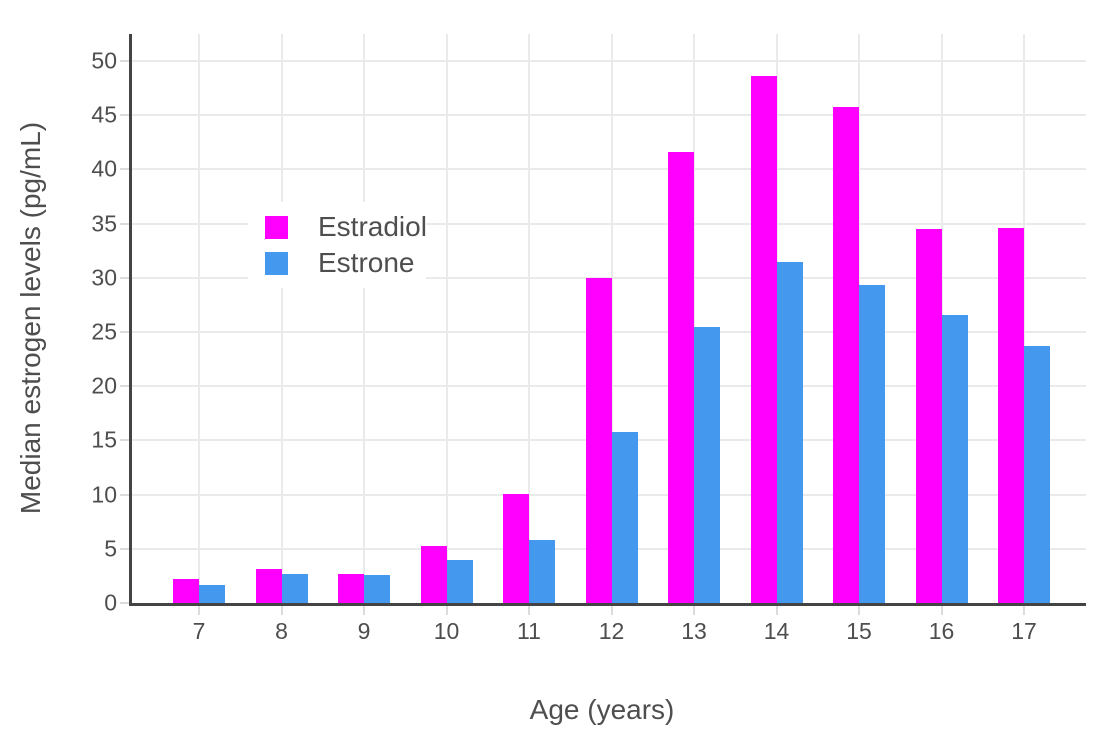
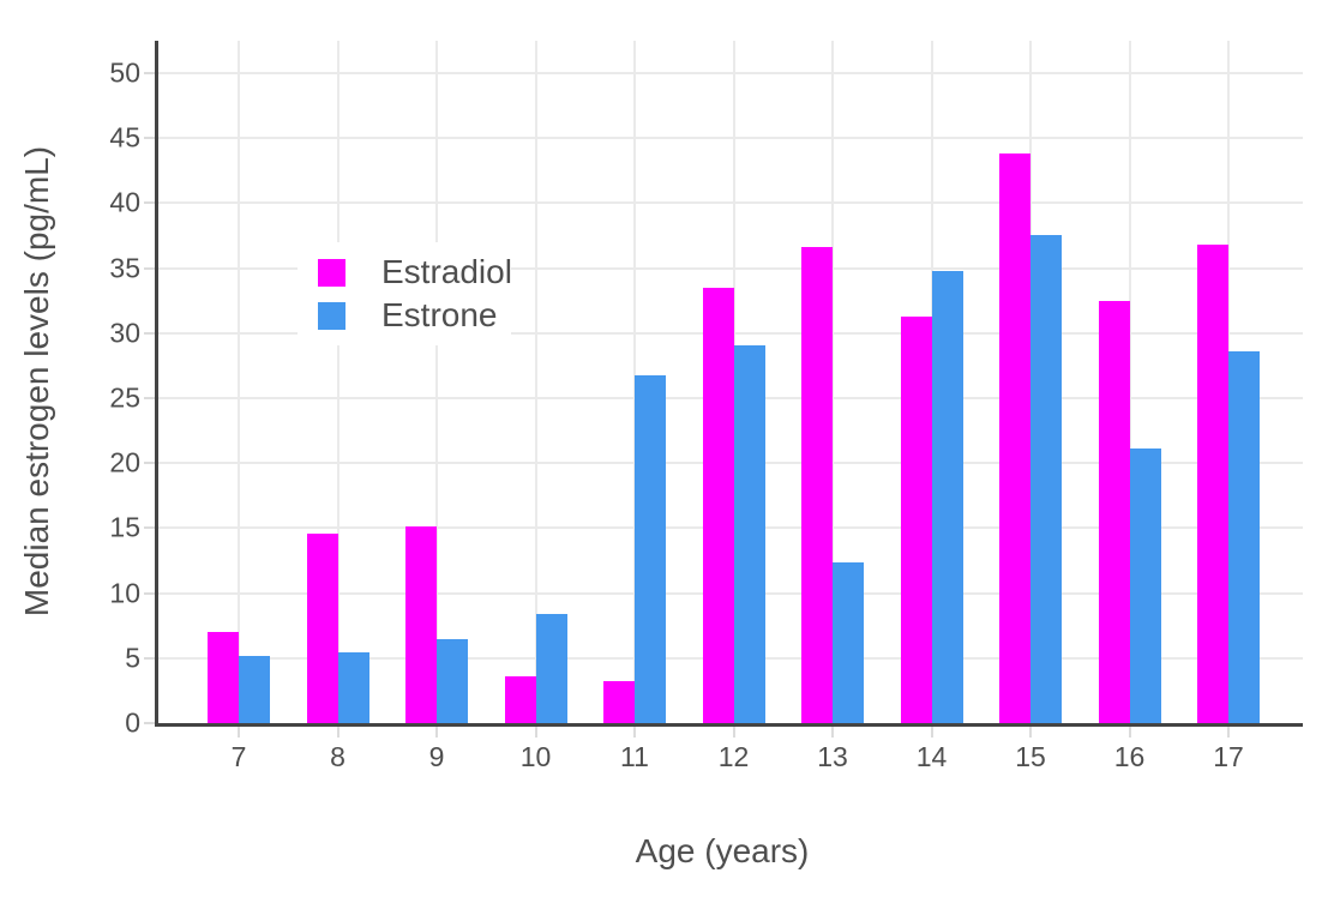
Estradiol/7: 2.2 -> 7.0
Estrone/7: 1.7 -> 5.2
Estradiol/8: 3.1 -> 14.6
Estrone/8: 2.7 -> 5.4
Estradiol/9: 2.7 -> 15.1
Estrone/9: 2.6 -> 6.5
Estradiol/10: 5.3 -> 3.6
Estrone/10: 4.0 -> 8.4
Estradiol/11: 10.1 -> 3.2
Estrone/11: 5.8 -> 26.8
Estradiol/12: 30.0 -> 33.5
Estrone/12: 15.8 -> 29.1
Estradiol/13: 41.6 -> 36.6
Estrone/13: 25.5 -> 12.4
Estradiol/14: 48.6 -> 31.3
Estrone/14: 31.5 -> 34.8
Estradiol/15: 45.8 -> 43.8
Estrone/15: 29.3 -> 37.6
Estradiol/16: 34.5 -> 32.5
Estrone/16: 26.6 -> 21.1
Estradiol/17: 34.6 -> 36.8
Estrone/17: 23.7 -> 28.6
